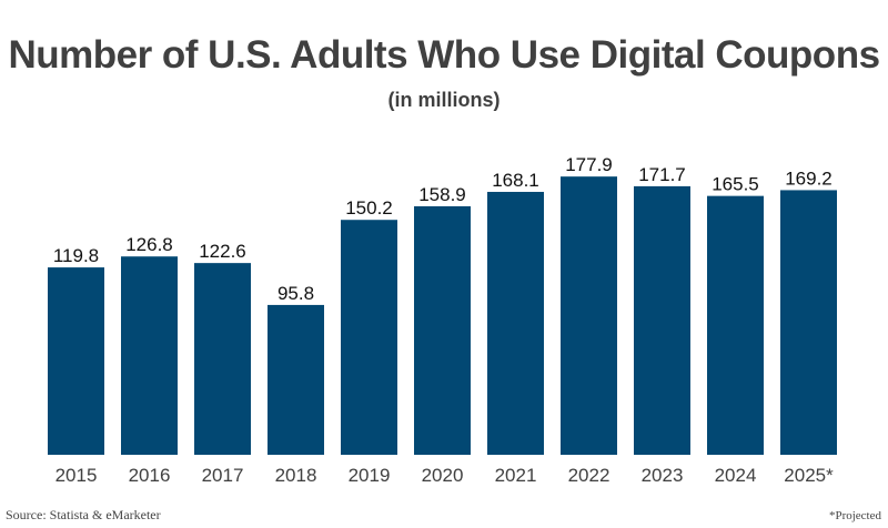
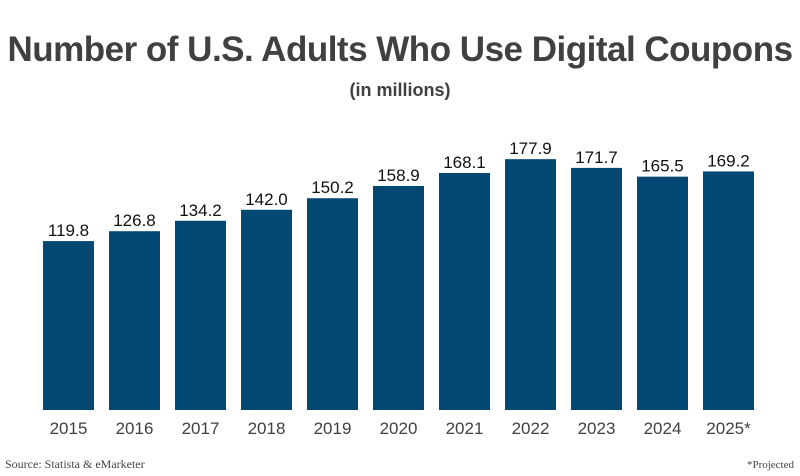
2017: 122.6 -> 134.2
2018: 95.8 -> 142.0
